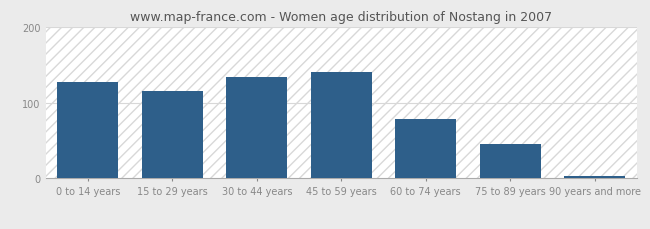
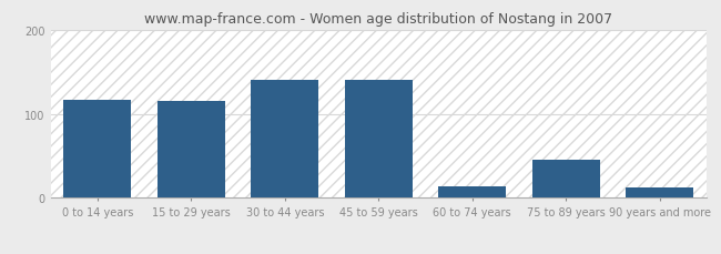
0 to 14 years: 127 -> 116
30 to 44 years: 133 -> 140
60 to 74 years: 78 -> 14
90 years and more: 3 -> 12
